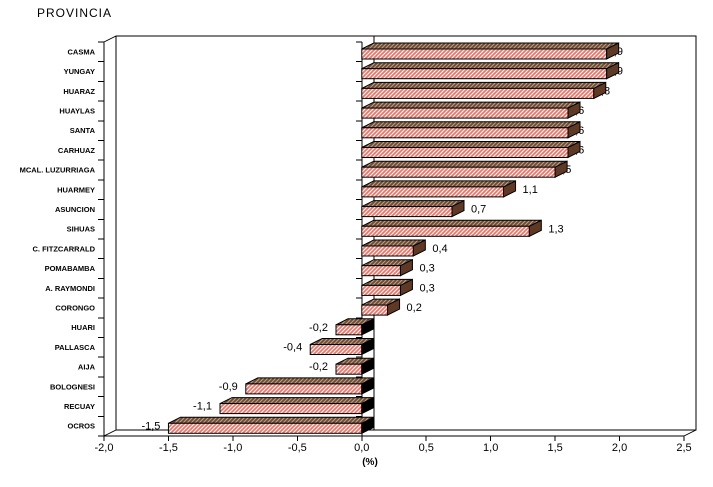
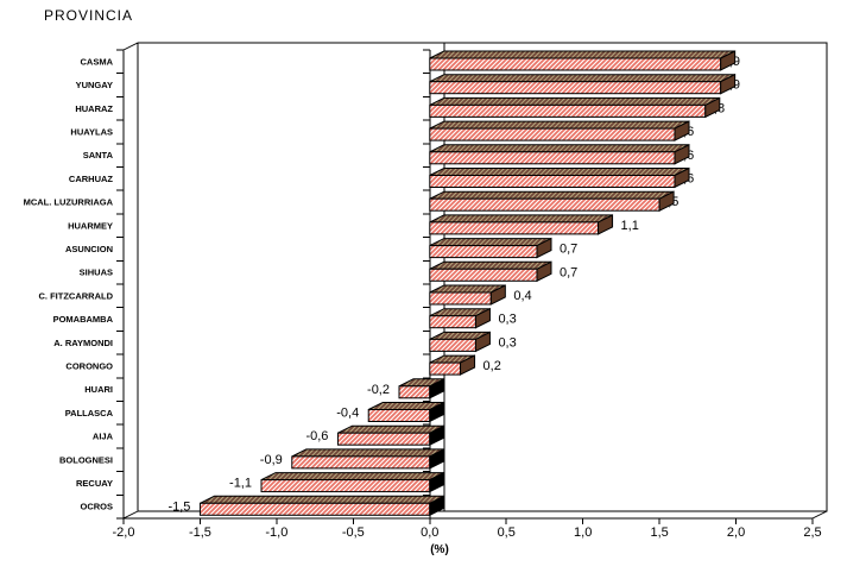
SIHUAS: 1,3 -> 0,7
AIJA: -0,2 -> -0,6
